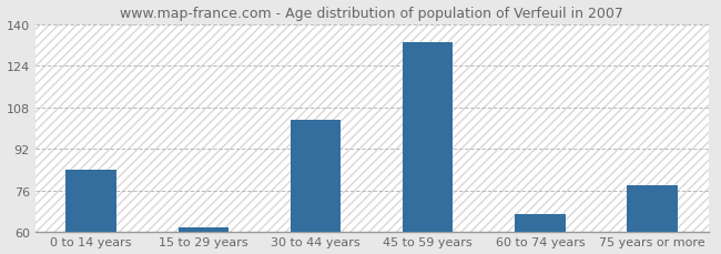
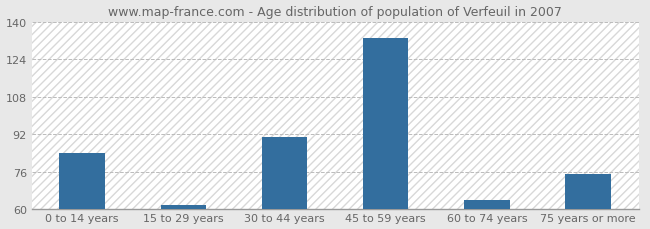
30 to 44 years: 103 -> 91
60 to 74 years: 67 -> 64
75 years or more: 78 -> 75
